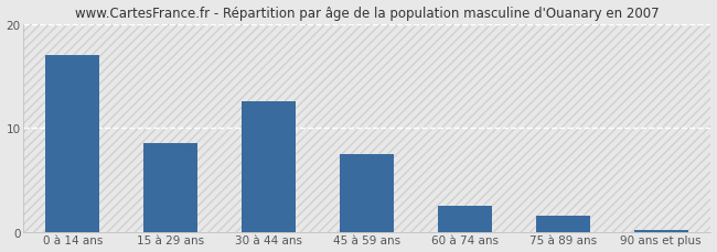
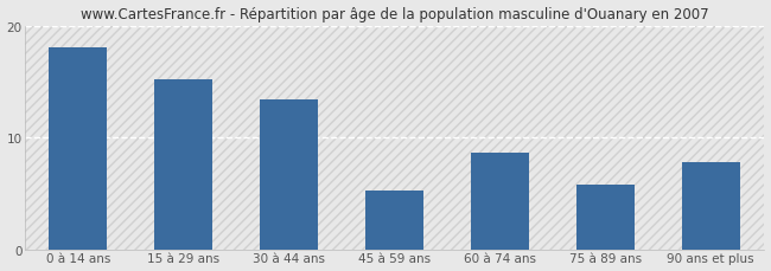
0 à 14 ans: 17.0 -> 18.0
15 à 29 ans: 8.5 -> 15.2
30 à 44 ans: 12.5 -> 13.4
45 à 59 ans: 7.5 -> 5.2
60 à 74 ans: 2.5 -> 8.6
75 à 89 ans: 1.5 -> 5.8
90 ans et plus: 0.2 -> 7.8
